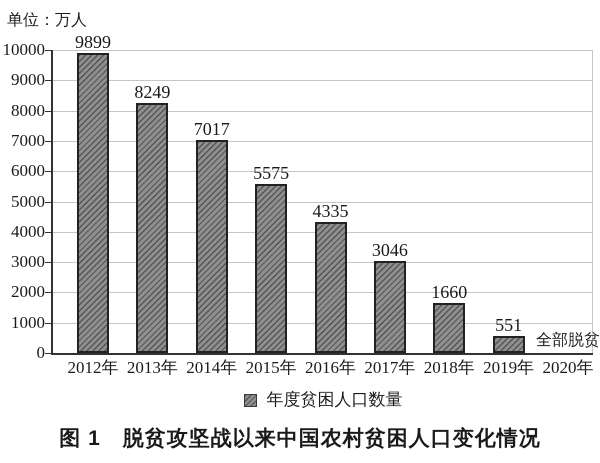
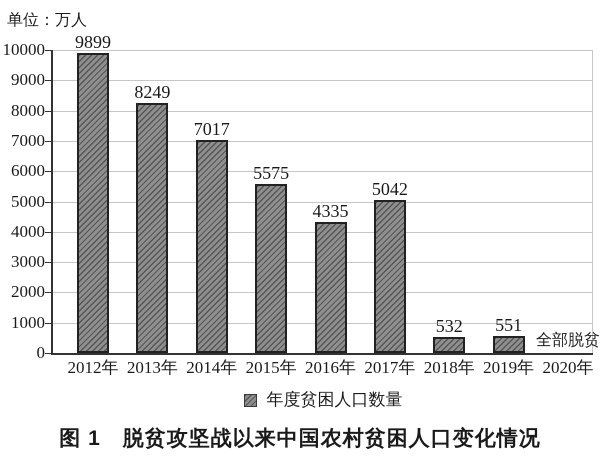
2017年: 3046 -> 5042
2018年: 1660 -> 532
